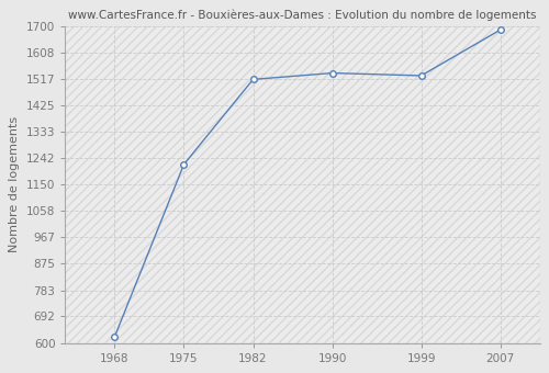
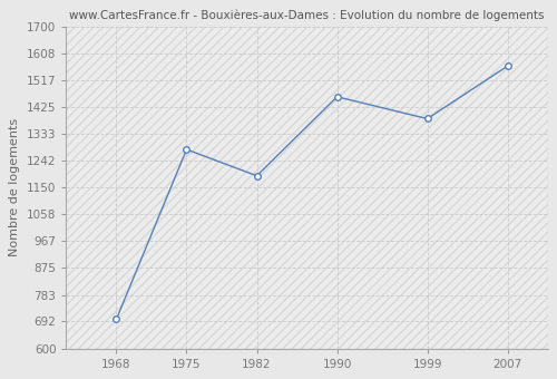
1968: 622 -> 700
1975: 1220 -> 1280
1982: 1515 -> 1190
1990: 1537 -> 1460
1999: 1528 -> 1385
2007: 1687 -> 1565
